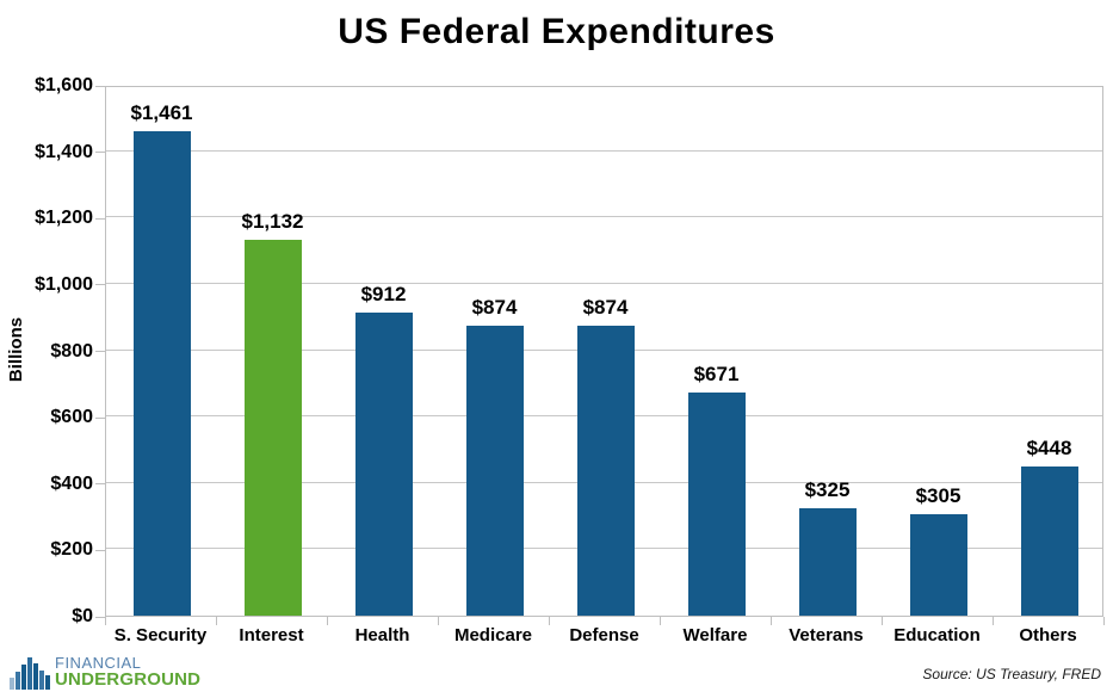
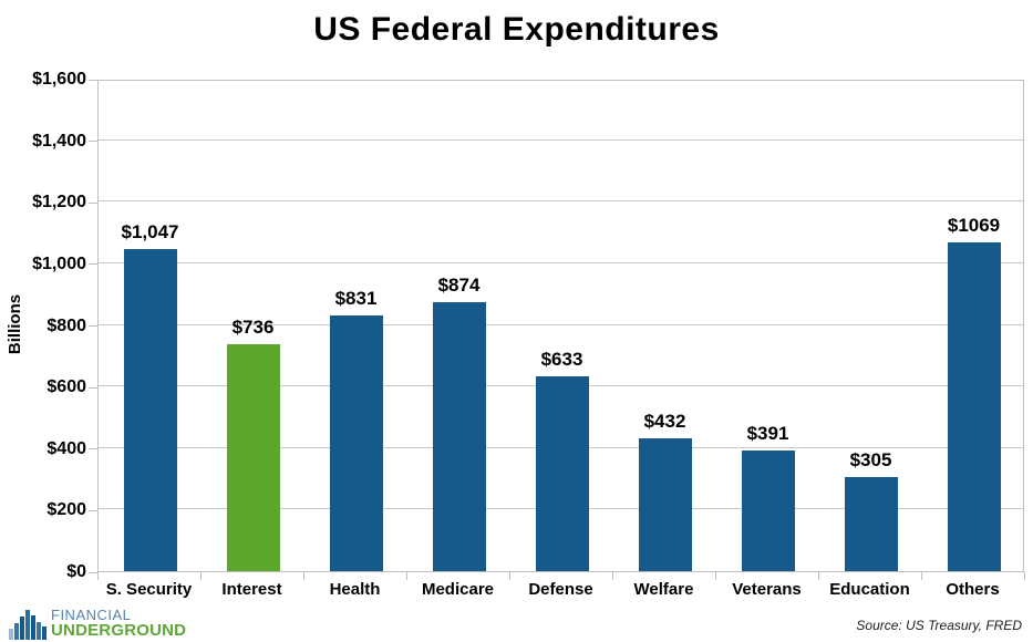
S. Security: $1,461 -> $1,047
Interest: $1,132 -> $736
Health: $912 -> $831
Defense: $874 -> $633
Welfare: $671 -> $432
Veterans: $325 -> $391
Others: $448 -> $1069
